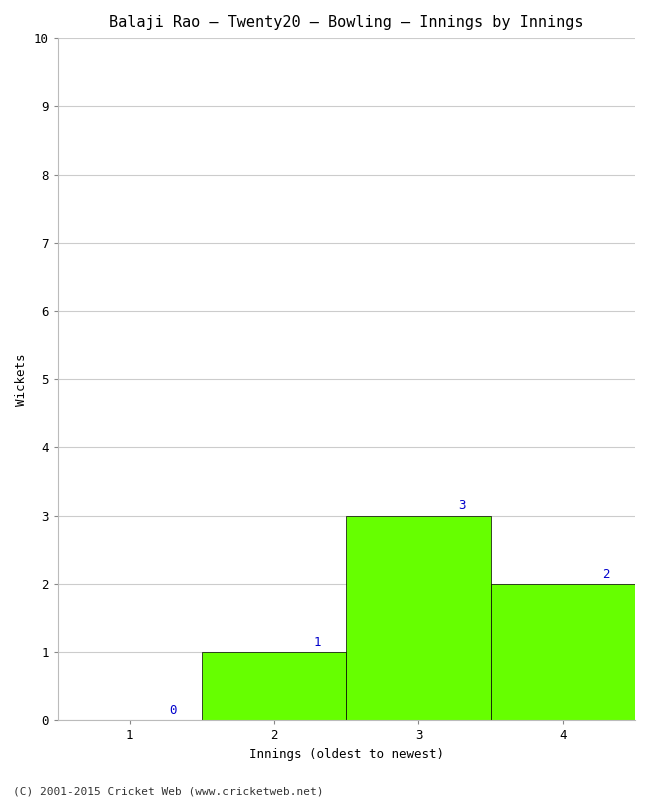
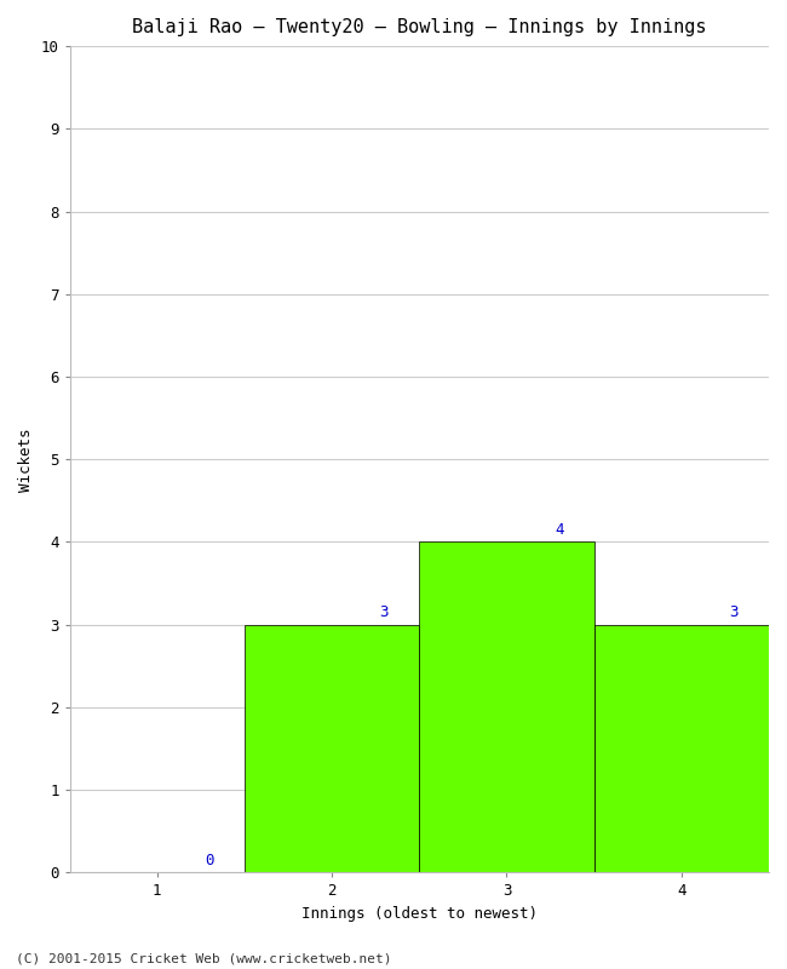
2: 1 -> 3
3: 3 -> 4
4: 2 -> 3
